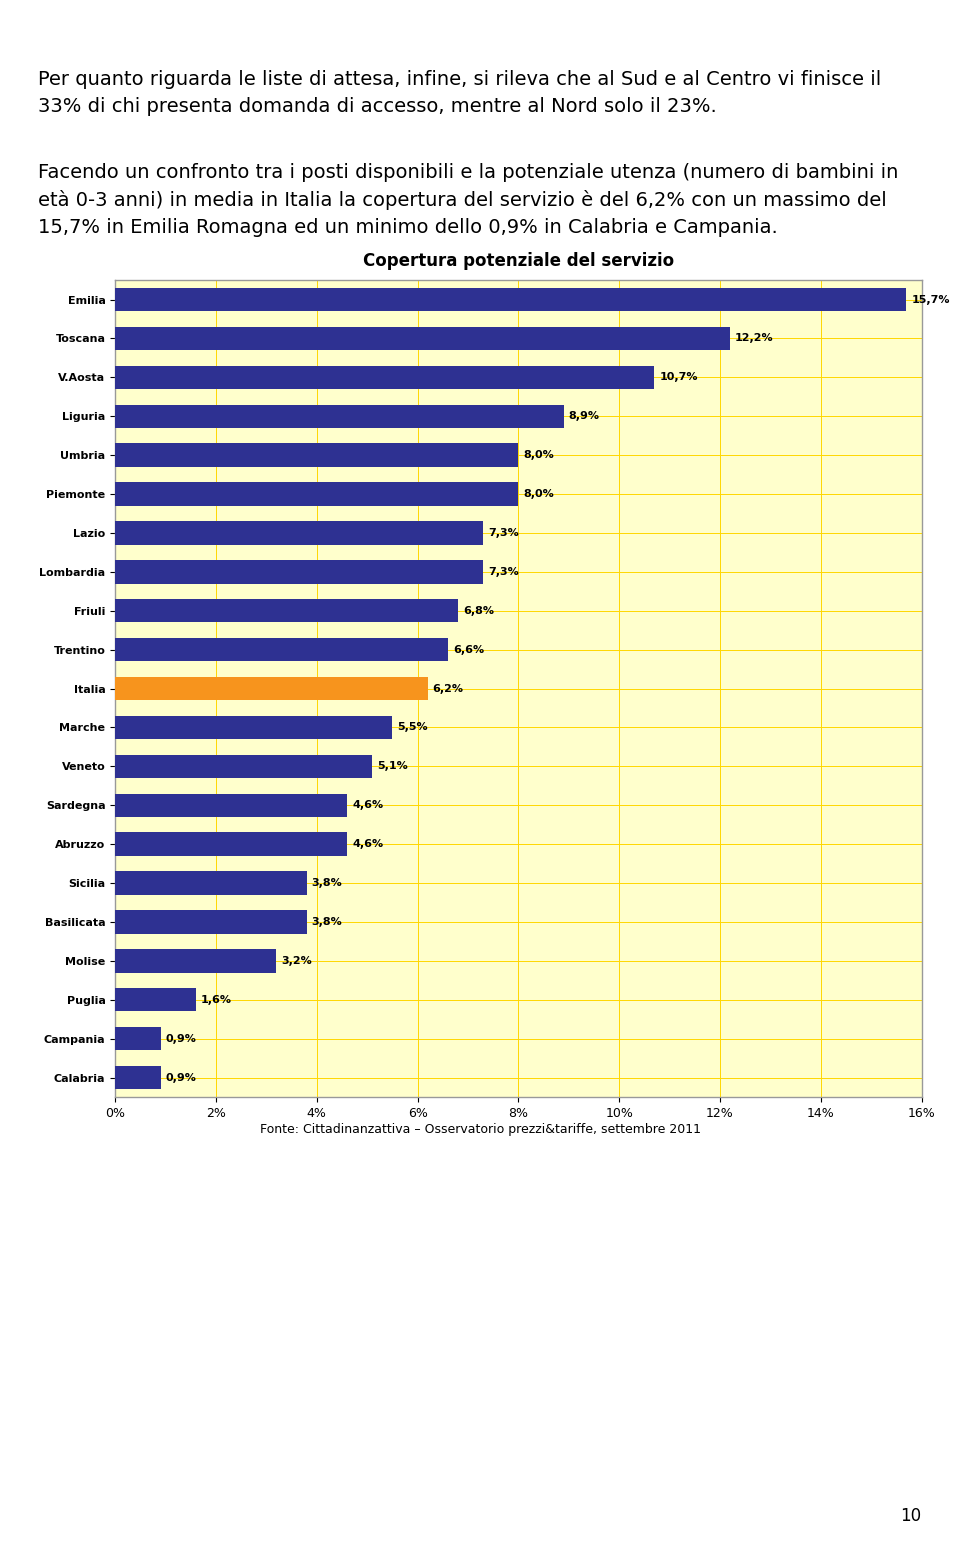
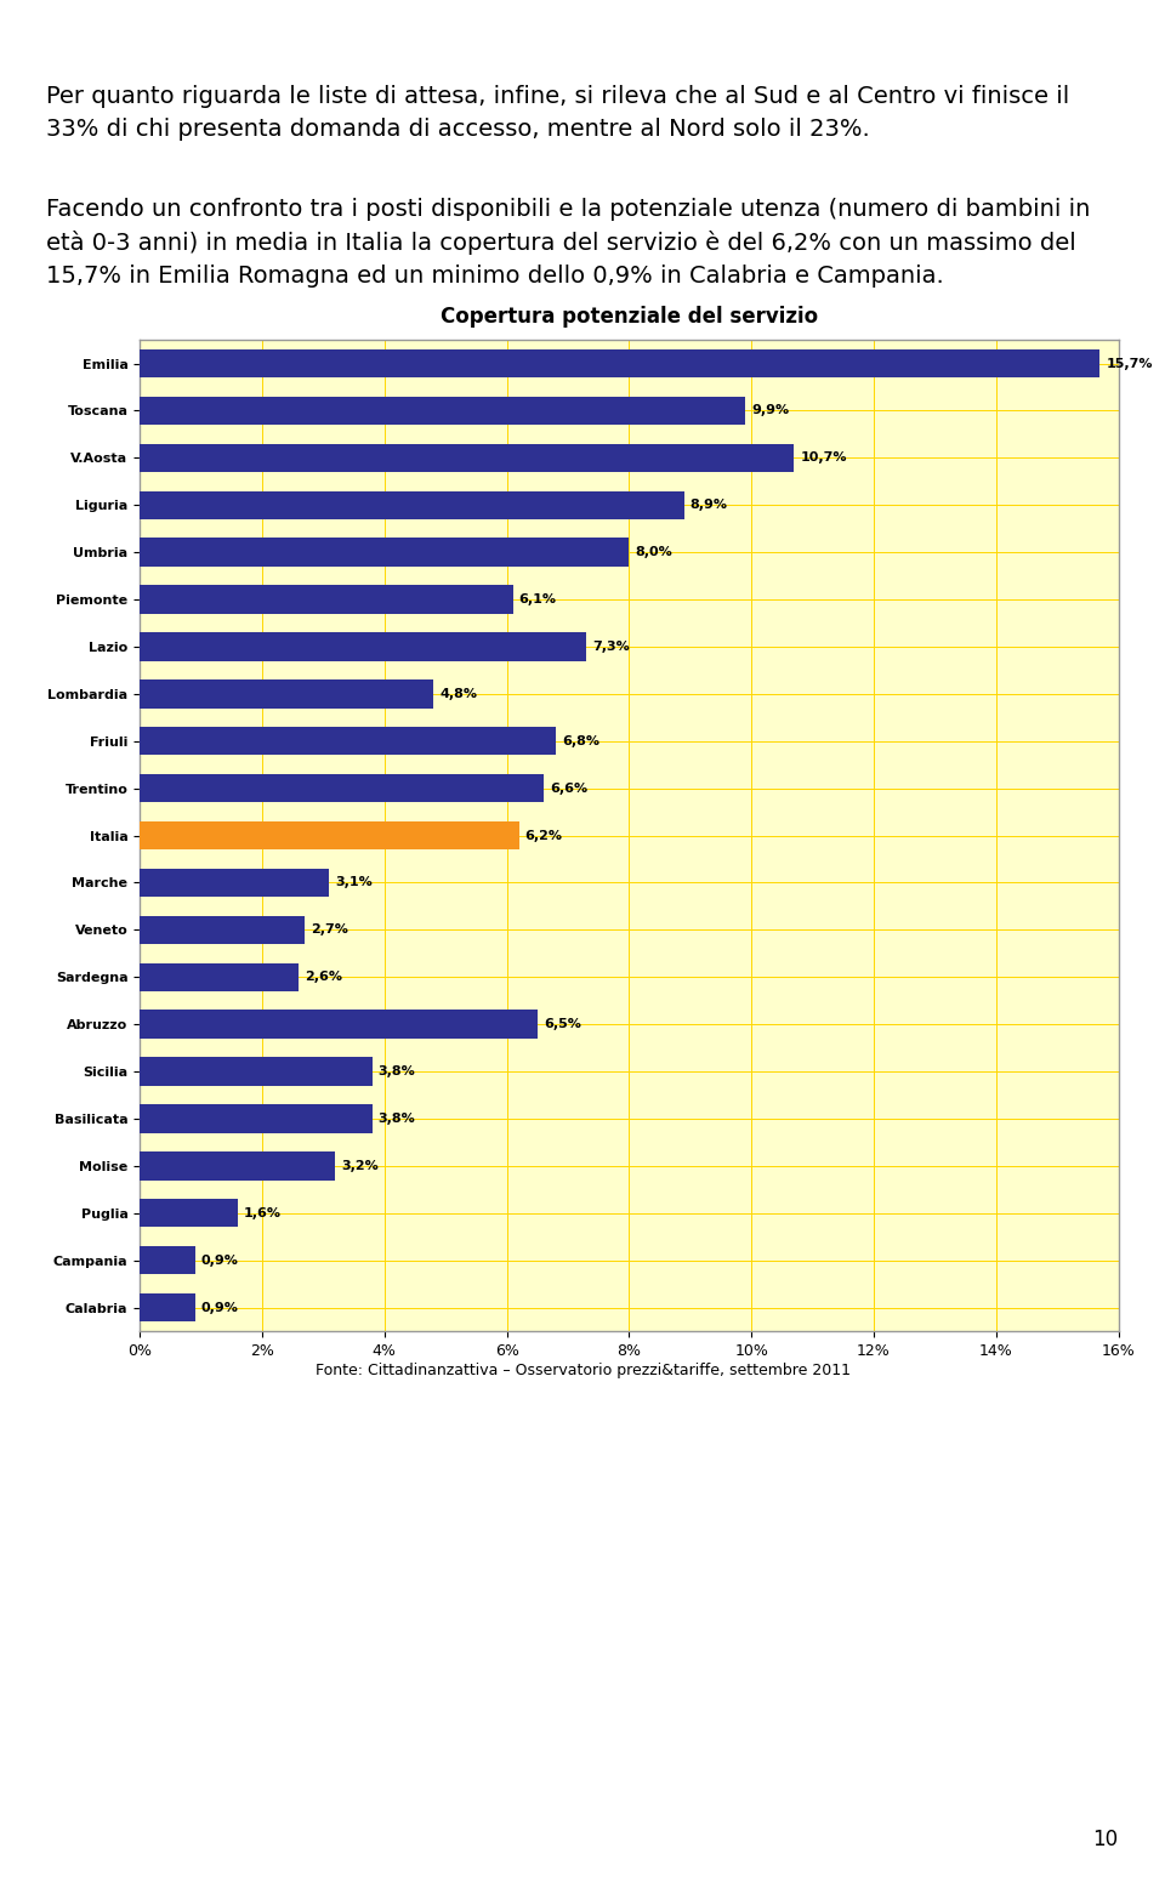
Toscana: 12,2% -> 9,9%
Piemonte: 8,0% -> 6,1%
Lombardia: 7,3% -> 4,8%
Marche: 5,5% -> 3,1%
Veneto: 5,1% -> 2,7%
Sardegna: 4,6% -> 2,6%
Abruzzo: 4,6% -> 6,5%
